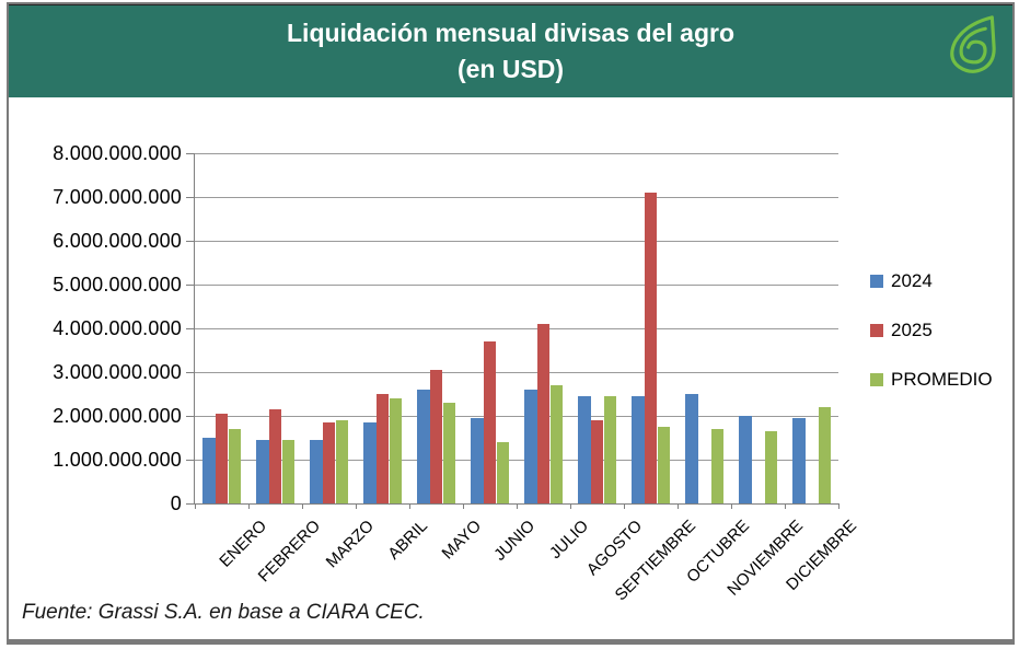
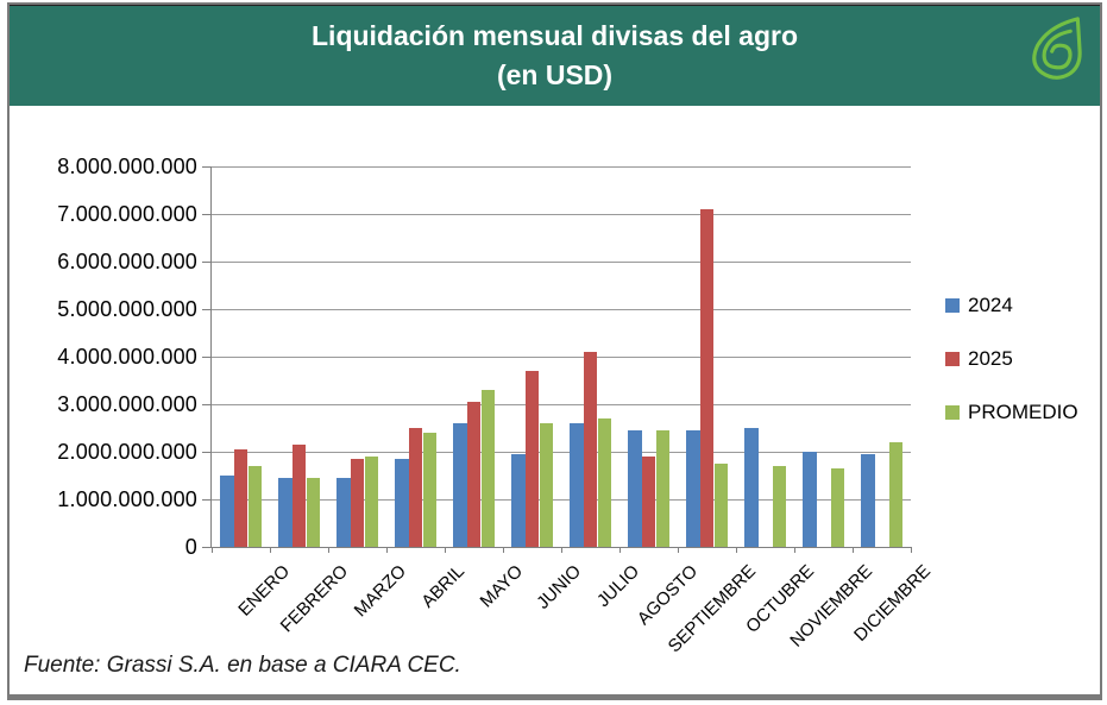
PROMEDIO/MAYO: 2300000000 -> 3300000000
PROMEDIO/JUNIO: 1400000000 -> 2600000000
